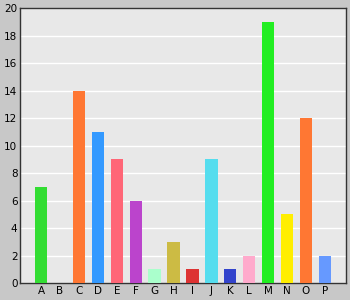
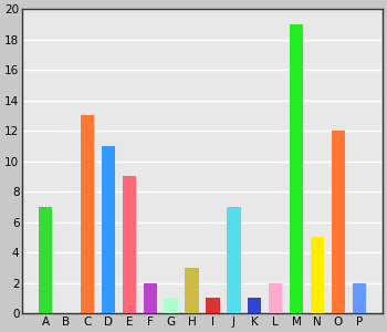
C: 14 -> 13
F: 6 -> 2
J: 9 -> 7
